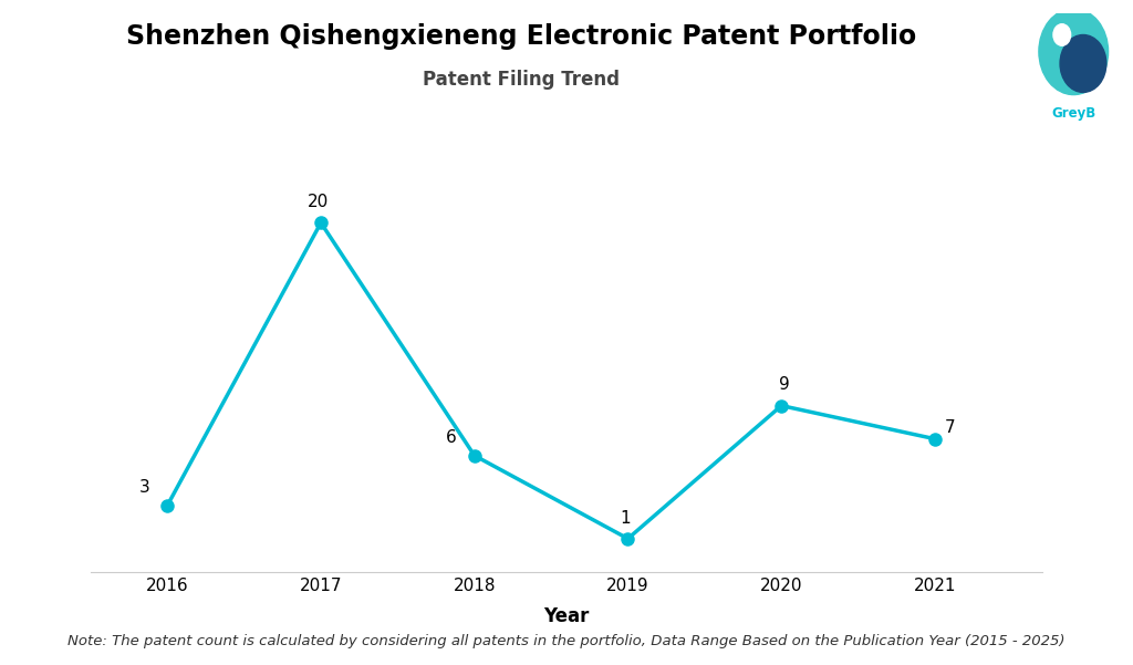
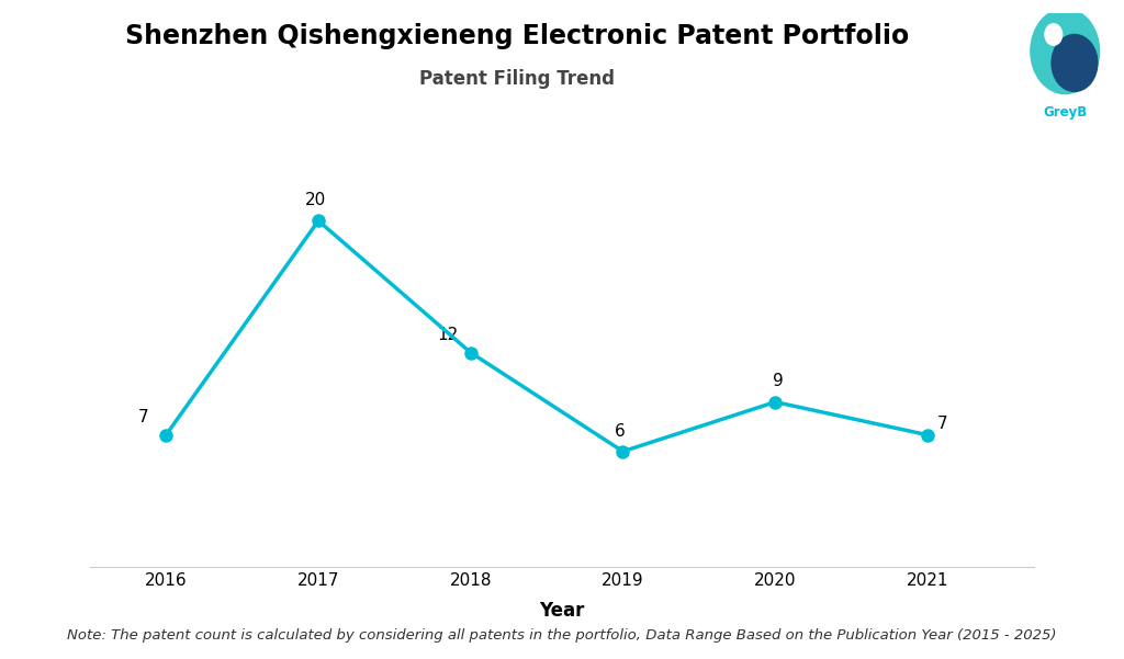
2016: 3 -> 7
2018: 6 -> 12
2019: 1 -> 6
